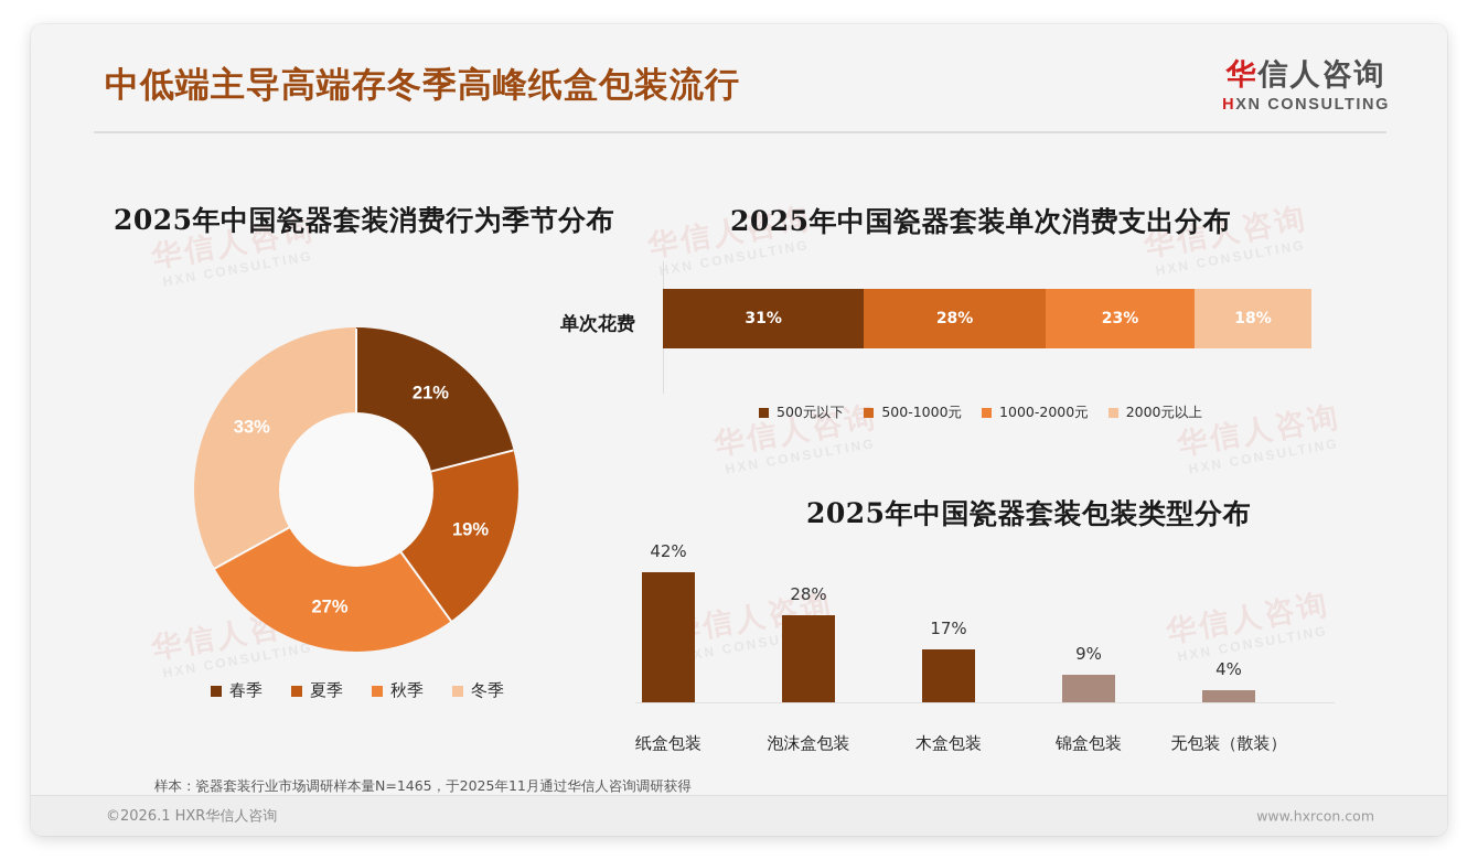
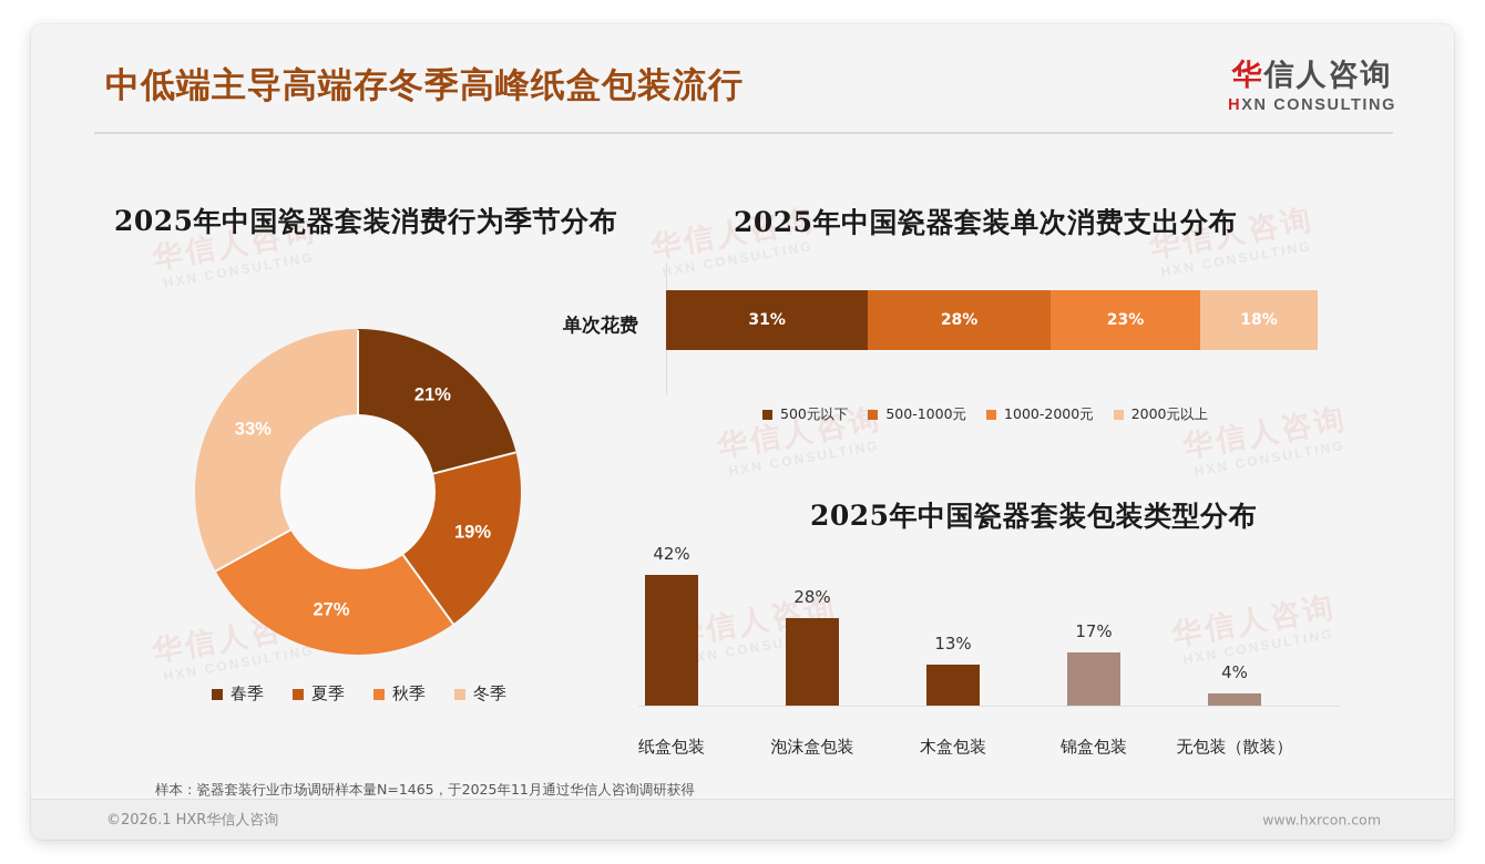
2025年中国瓷器套装包装类型分布/木盒包装: 17% -> 13%
2025年中国瓷器套装包装类型分布/锦盒包装: 9% -> 17%
